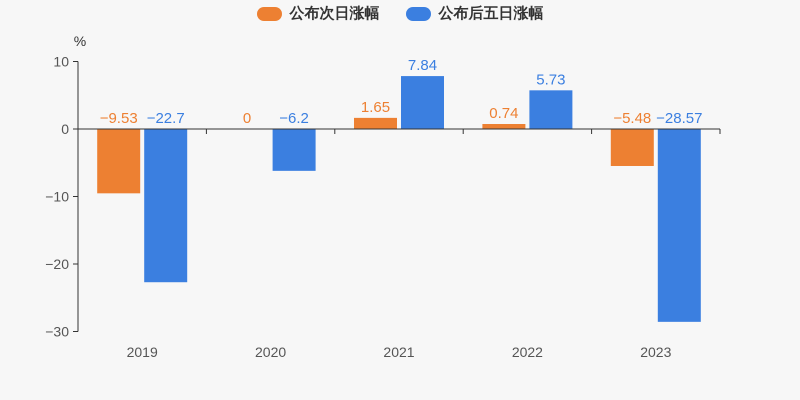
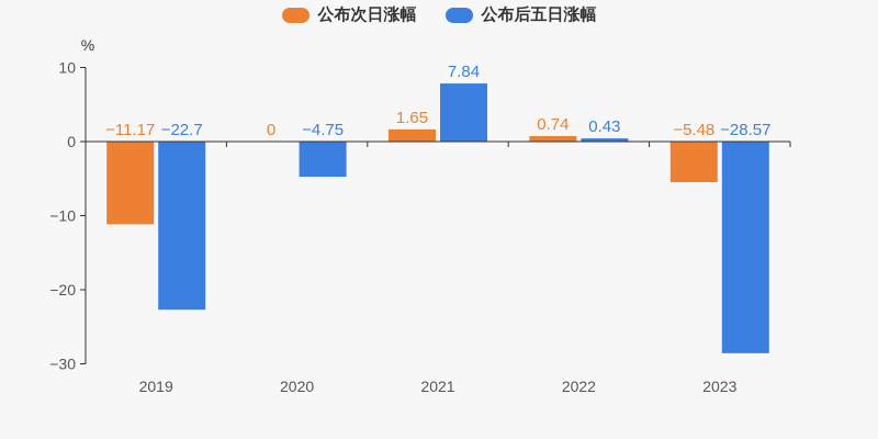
公布次日涨幅/2019: −9.53 -> −11.17
公布后五日涨幅/2020: −6.2 -> −4.75
公布后五日涨幅/2022: 5.73 -> 0.43
